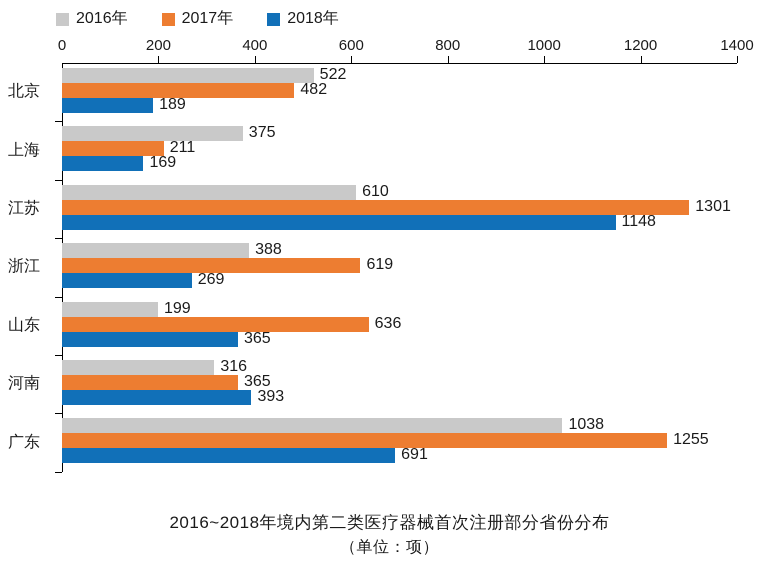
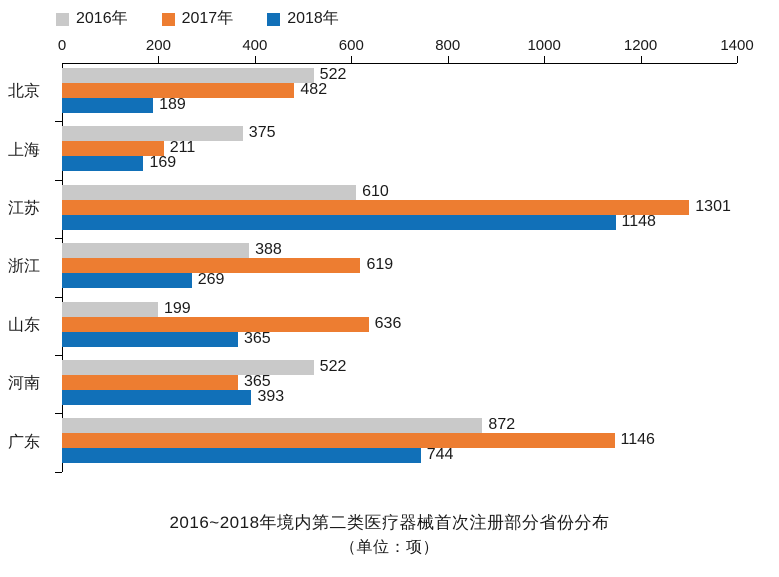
2016年/河南: 316 -> 522
2016年/广东: 1038 -> 872
2017年/广东: 1255 -> 1146
2018年/广东: 691 -> 744
